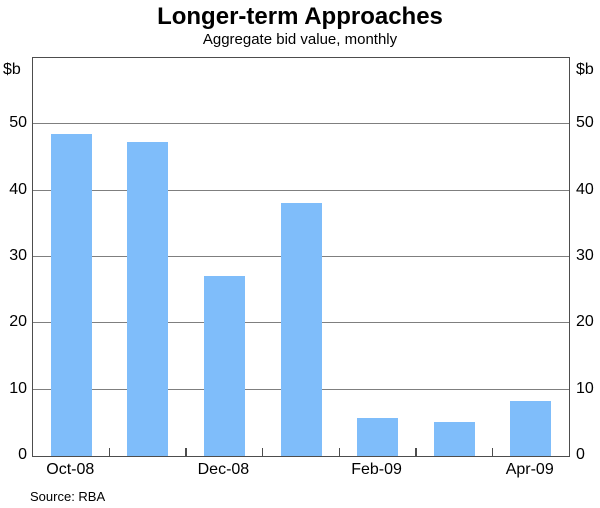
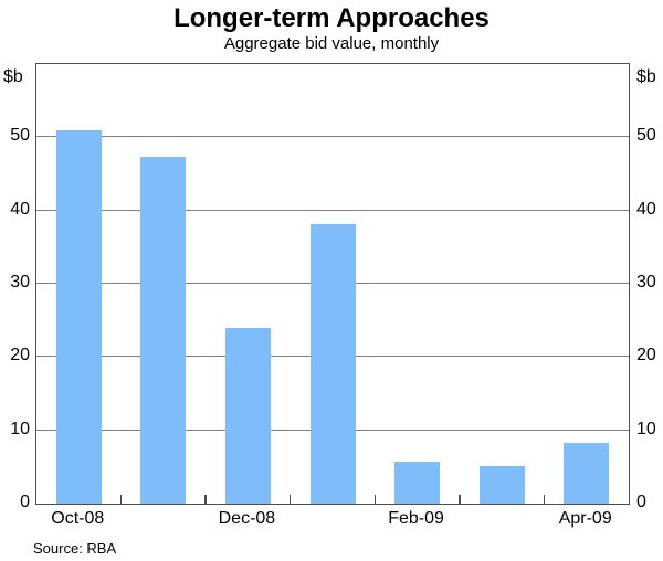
Oct-08: 48 -> 51
Dec-08: 27 -> 24
